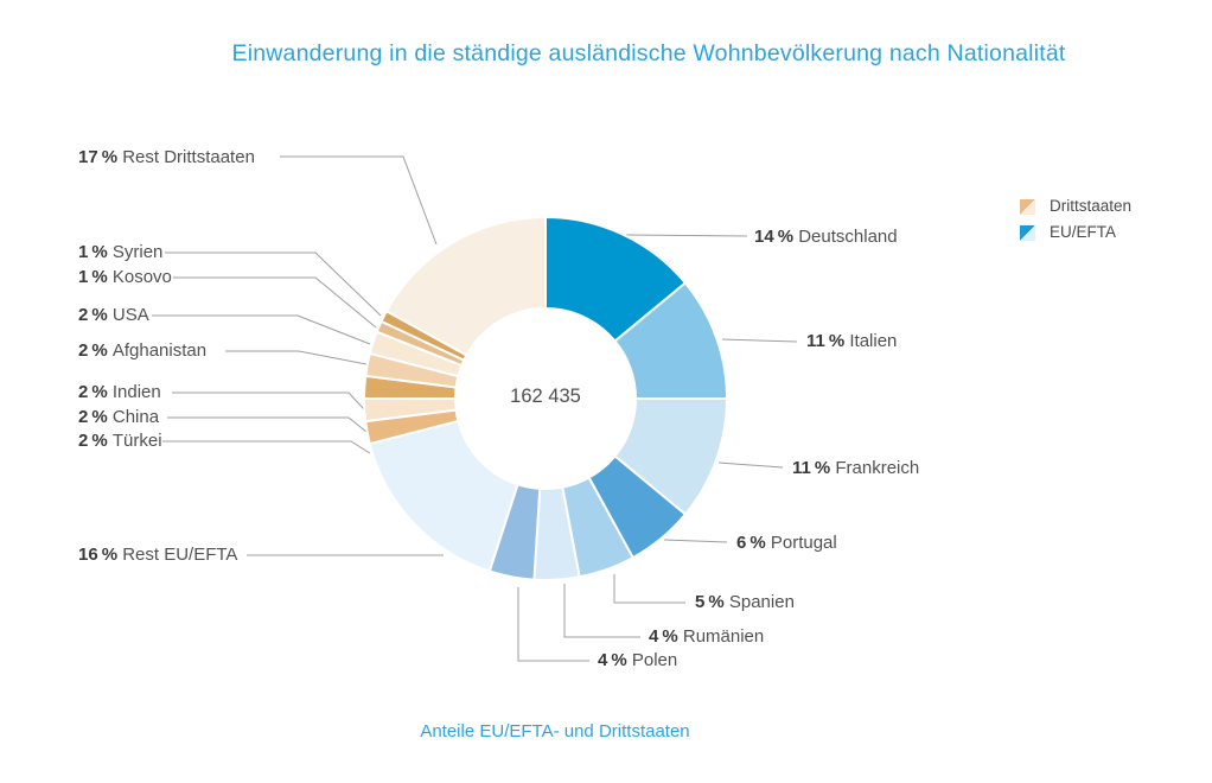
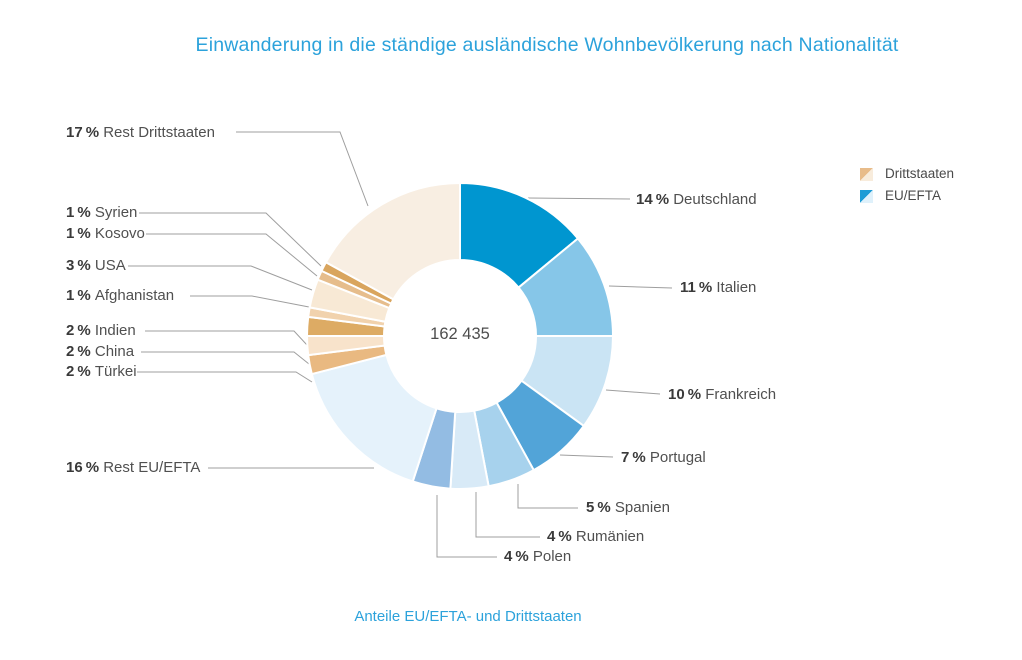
Frankreich: 11 -> 10
Portugal: 6 -> 7
Afghanistan: 2 -> 1
USA: 2 -> 3
